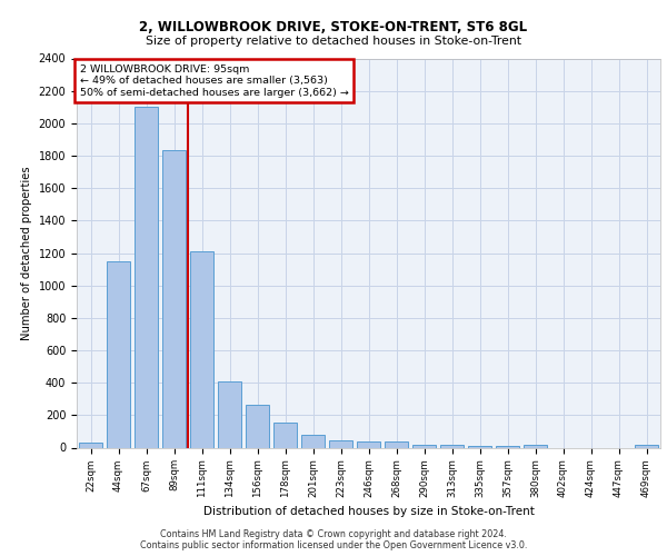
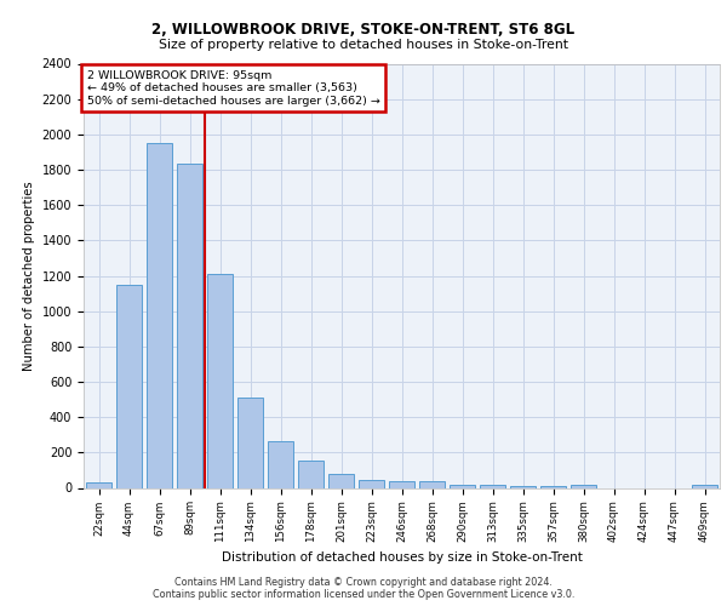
67sqm: 2100 -> 1950
134sqm: 410 -> 510
